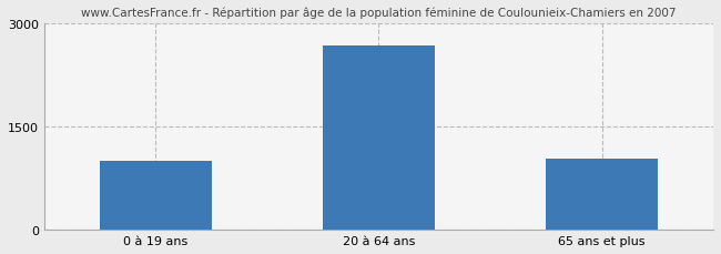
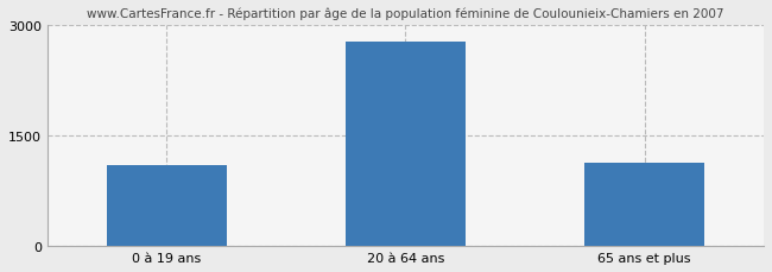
0 à 19 ans: 1000 -> 1100
20 à 64 ans: 2680 -> 2780
65 ans et plus: 1040 -> 1130
